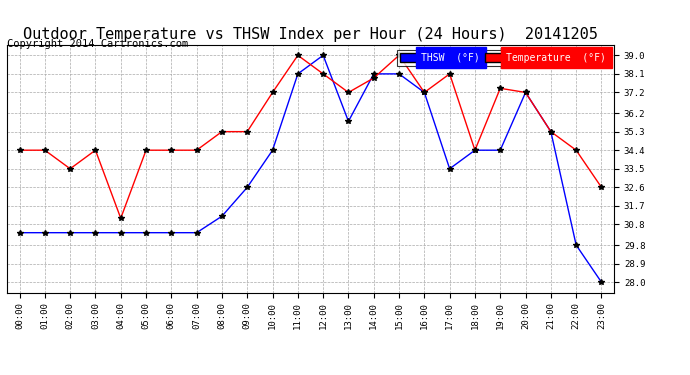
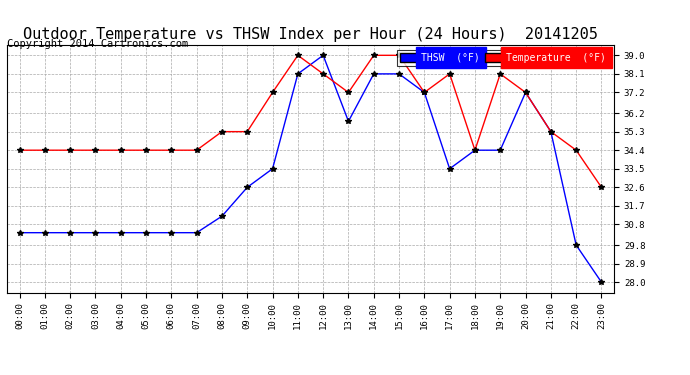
Temperature (°F)/02:00: 33.5 -> 34.4
Temperature (°F)/04:00: 31.1 -> 34.4
THSW (°F)/10:00: 34.4 -> 33.5
Temperature (°F)/14:00: 37.9 -> 39.0
Temperature (°F)/19:00: 37.4 -> 38.1
